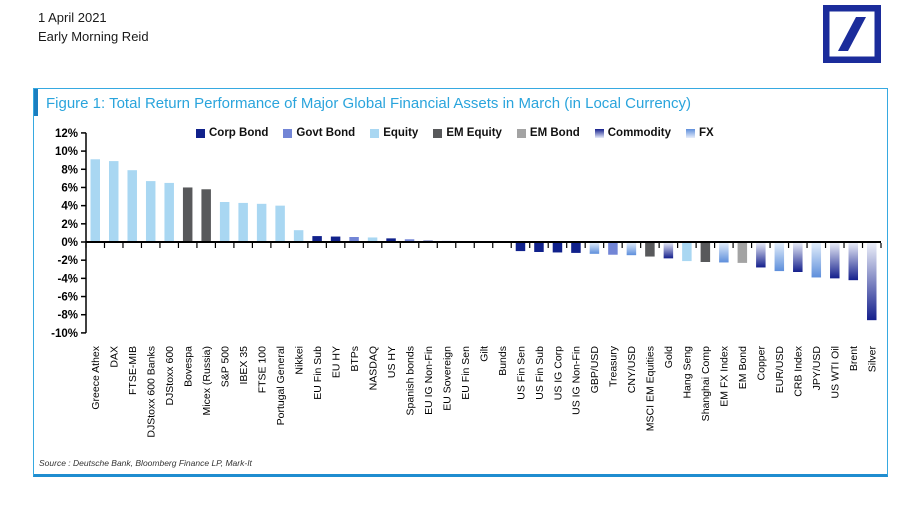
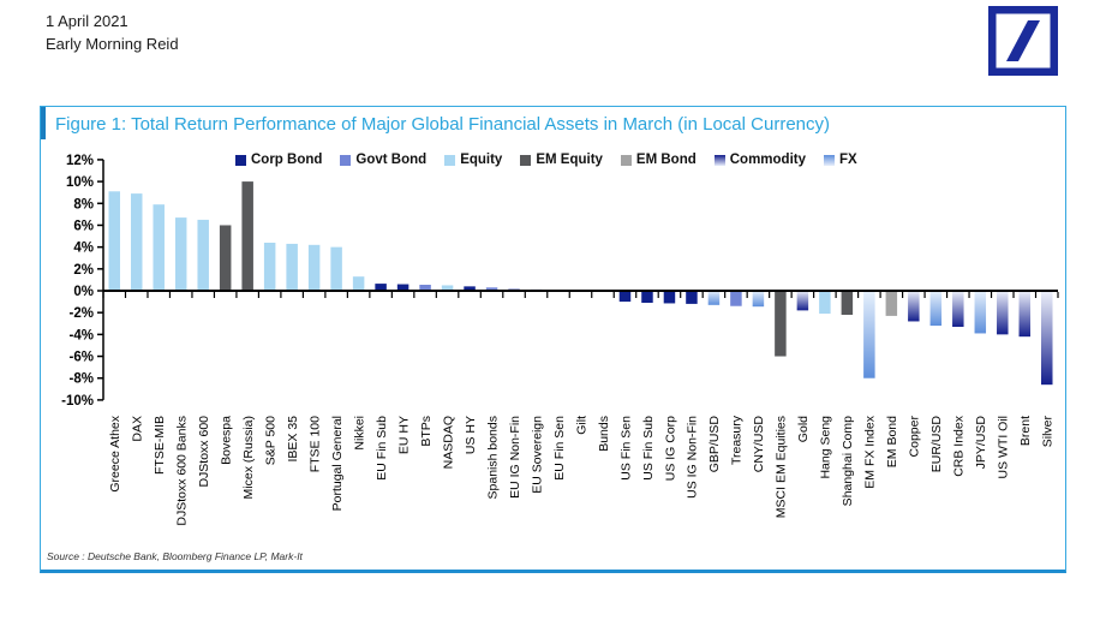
Micex (Russia): 6% -> 10%
MSCI EM Equities: -2% -> -6%
EM FX Index: -2% -> -8%
